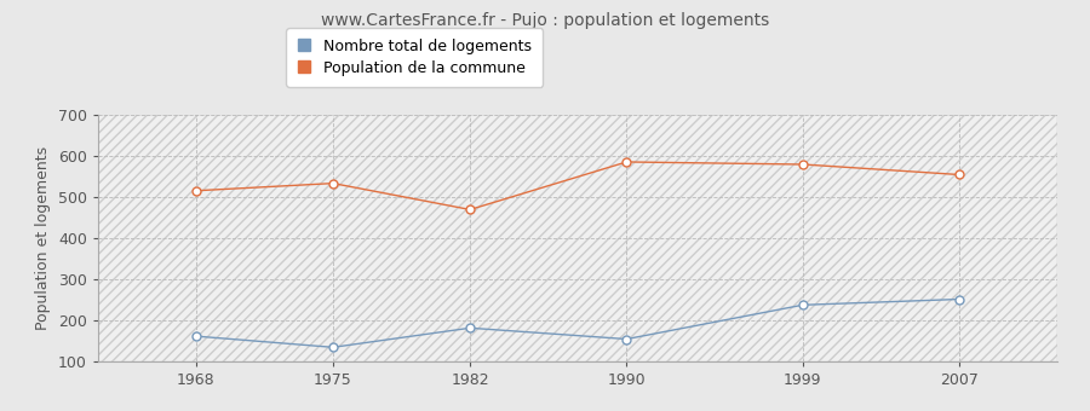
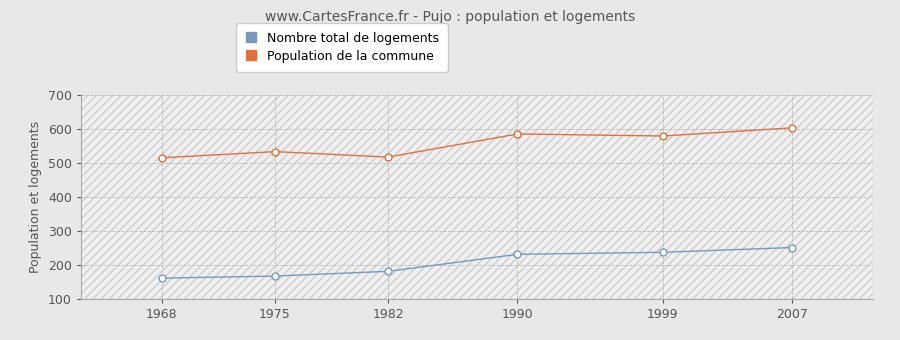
Nombre total de logements/1975: 135 -> 168
Population de la commune/1982: 470 -> 518
Nombre total de logements/1990: 155 -> 232
Population de la commune/2007: 555 -> 604
